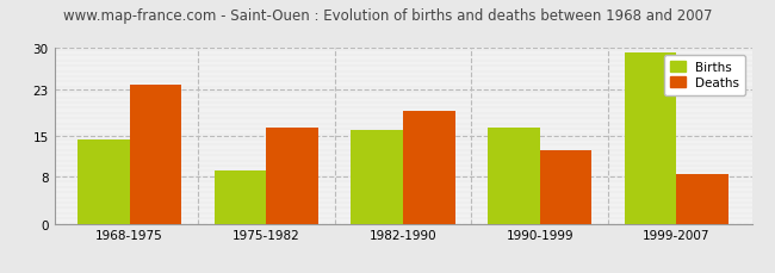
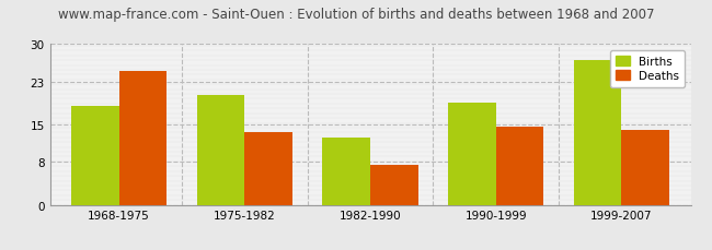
Births/1968-1975: 14.4 -> 18.5
Deaths/1968-1975: 23.8 -> 25.0
Births/1975-1982: 9.0 -> 20.5
Deaths/1975-1982: 16.5 -> 13.5
Births/1982-1990: 16.0 -> 12.5
Deaths/1982-1990: 19.2 -> 7.5
Births/1990-1999: 16.5 -> 19.0
Deaths/1990-1999: 12.5 -> 14.5
Births/1999-2007: 29.2 -> 27.0
Deaths/1999-2007: 8.5 -> 14.0
